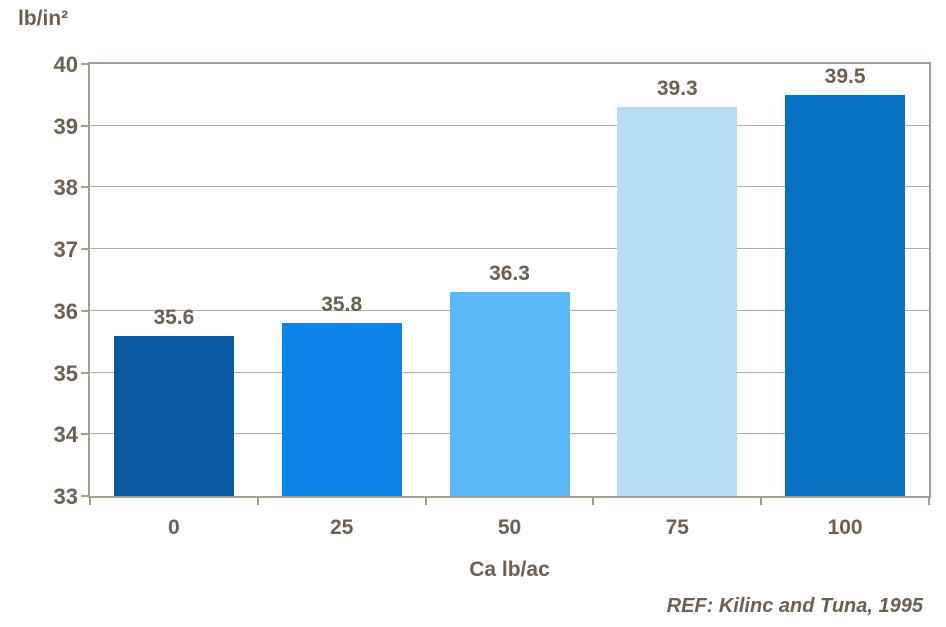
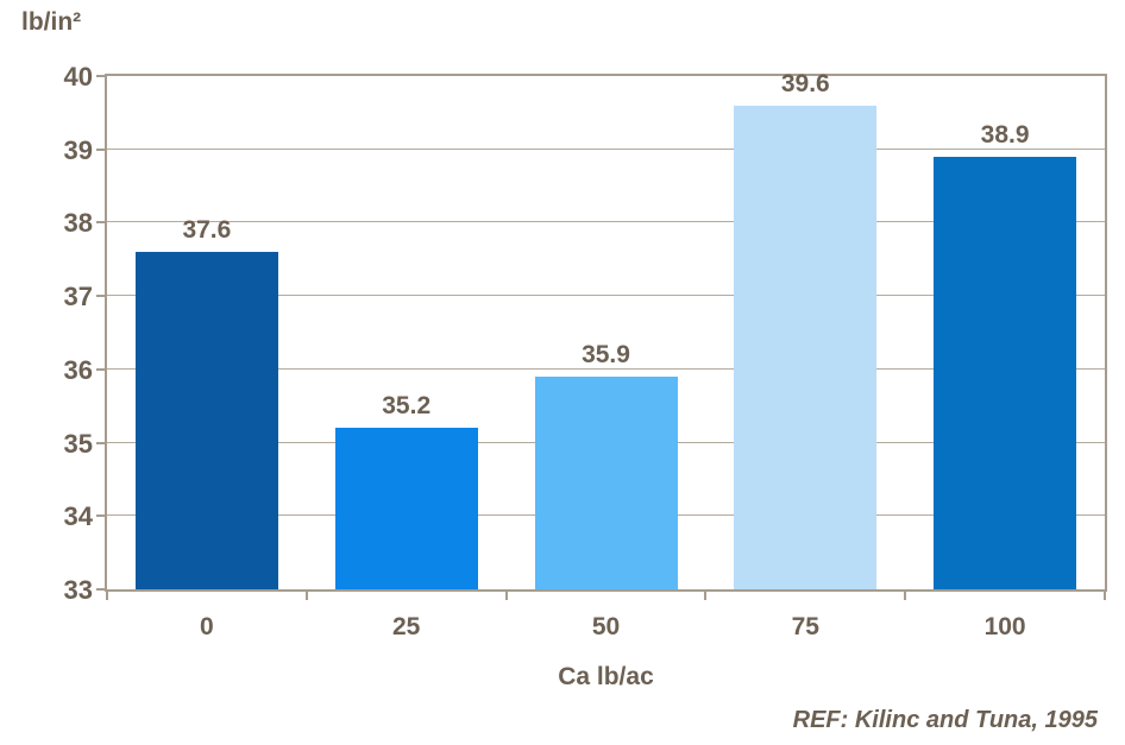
0: 35.6 -> 37.6
25: 35.8 -> 35.2
50: 36.3 -> 35.9
75: 39.3 -> 39.6
100: 39.5 -> 38.9
